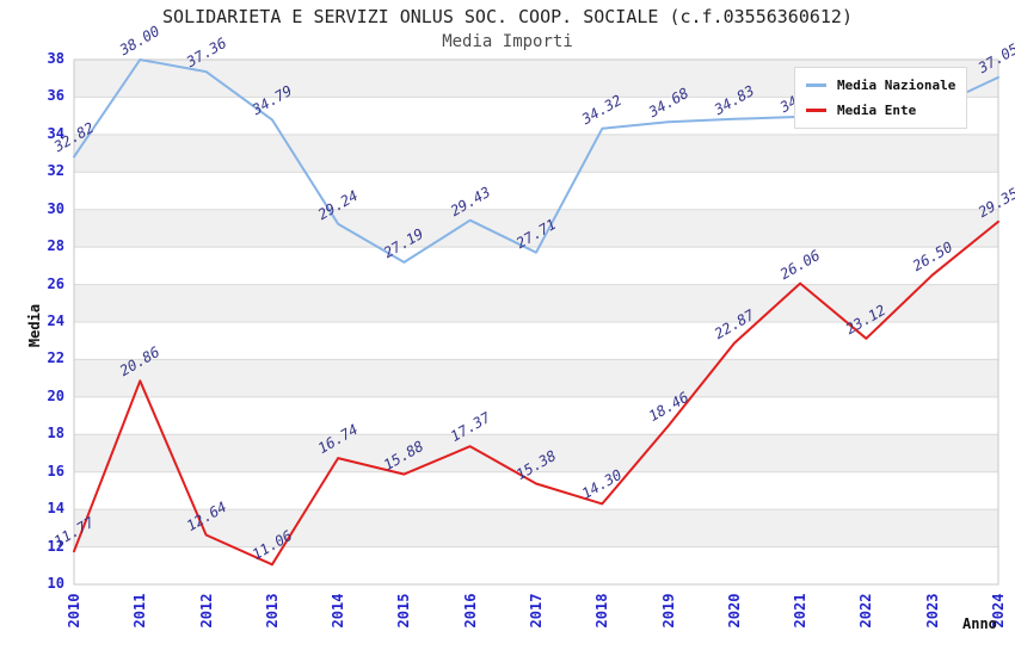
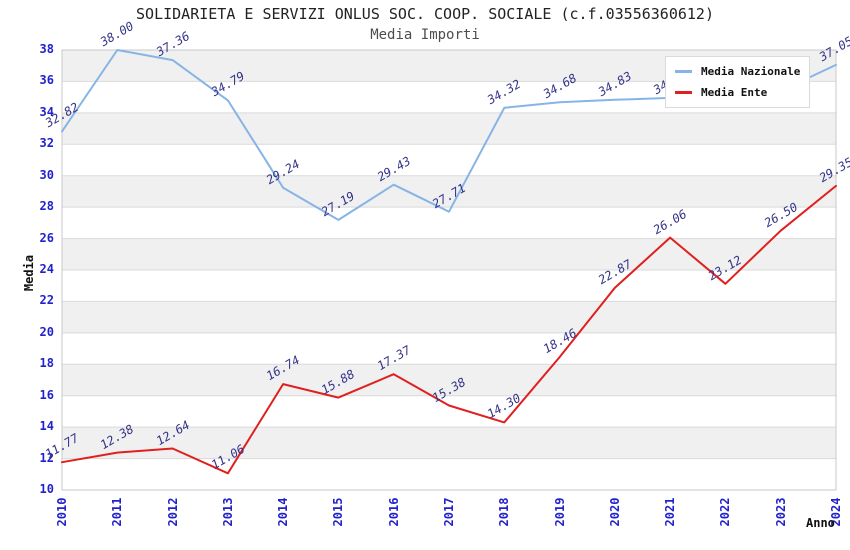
Media Ente/2011: 20.86 -> 12.38
